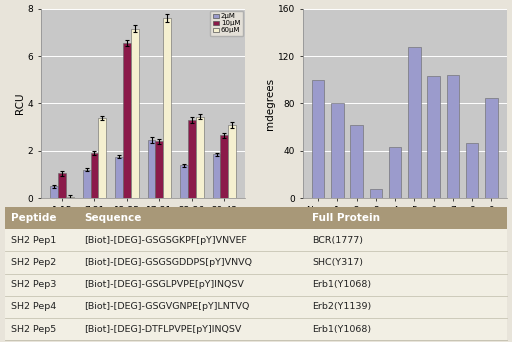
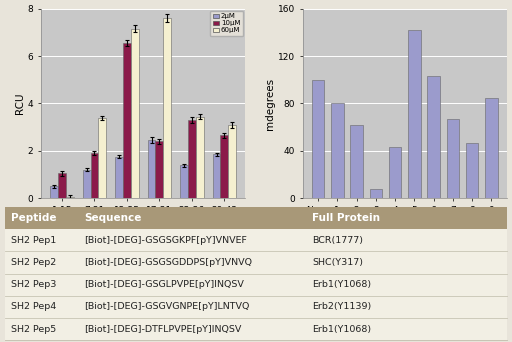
5: 128 -> 142
7: 104 -> 67
